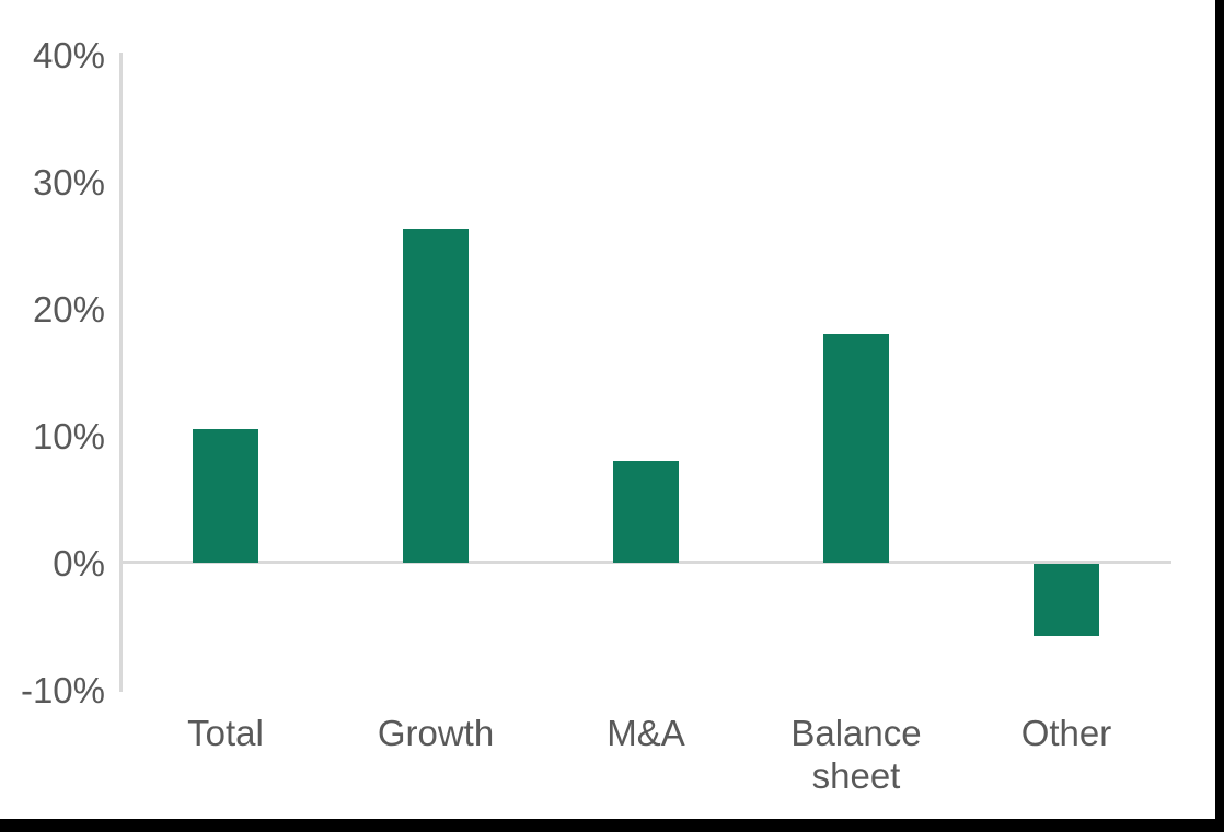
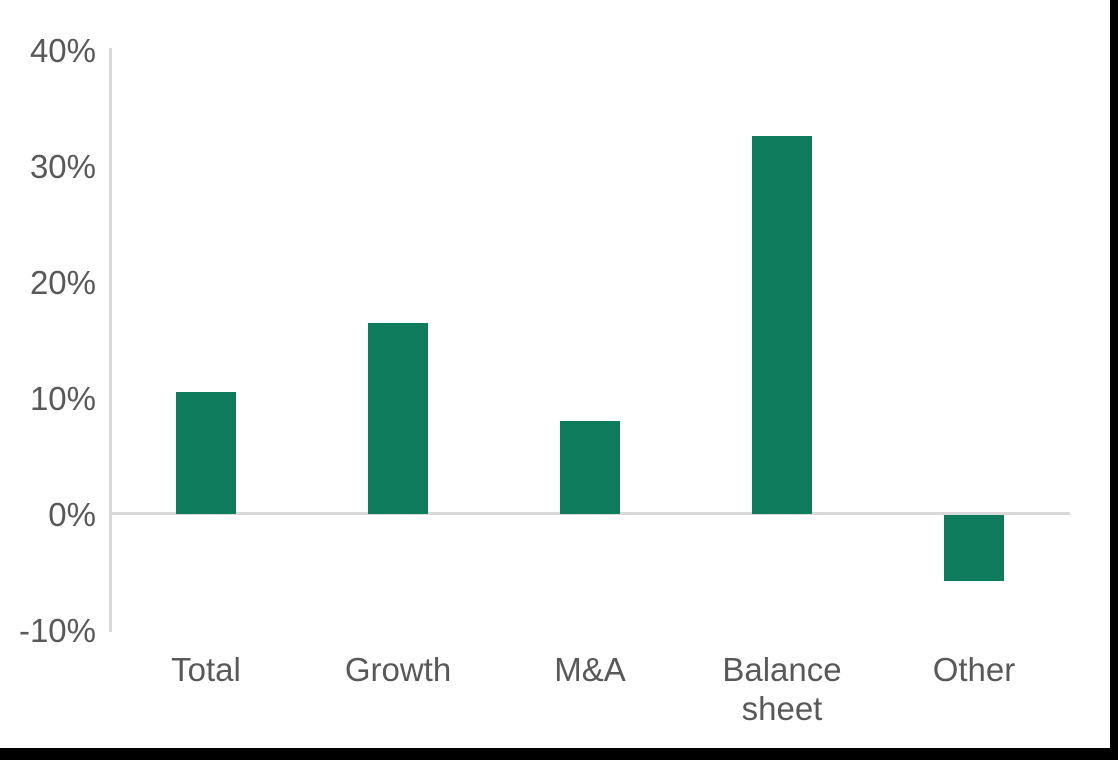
Growth: 26.3% -> 16.5%
Balance sheet: 18.0% -> 32.6%
